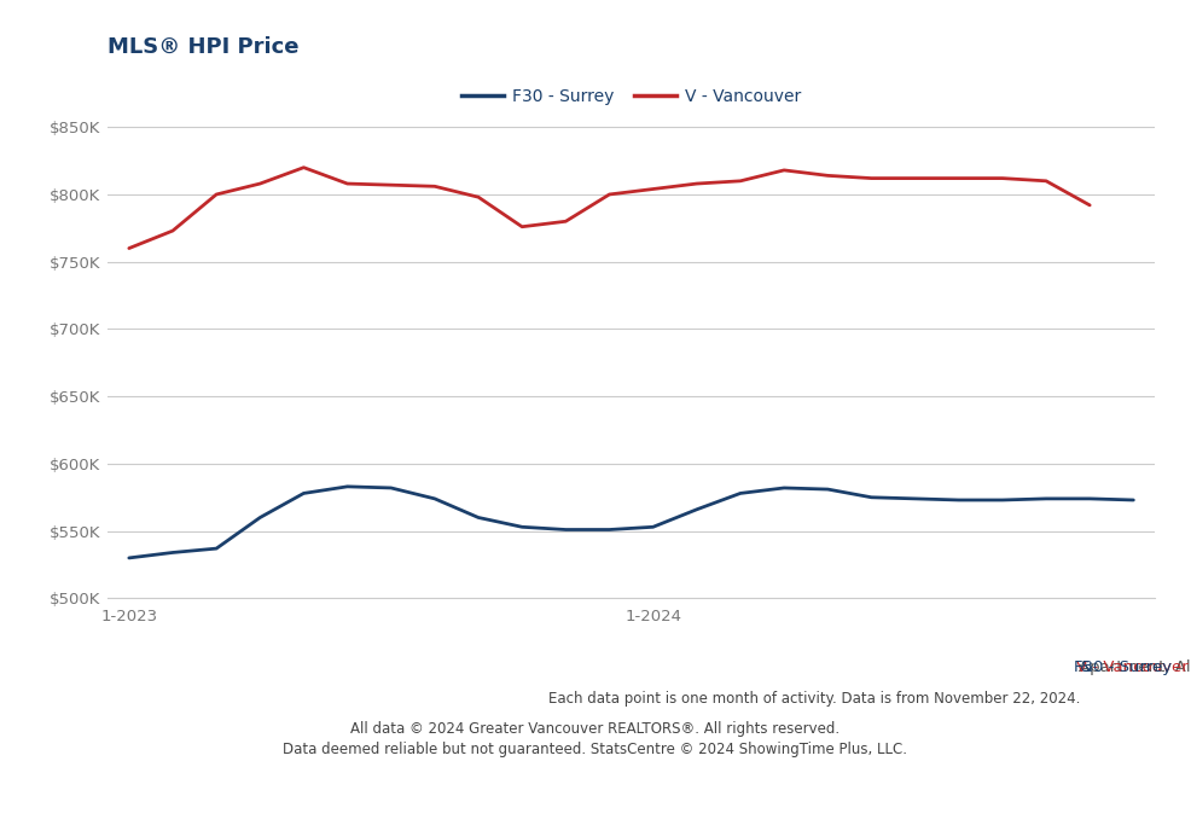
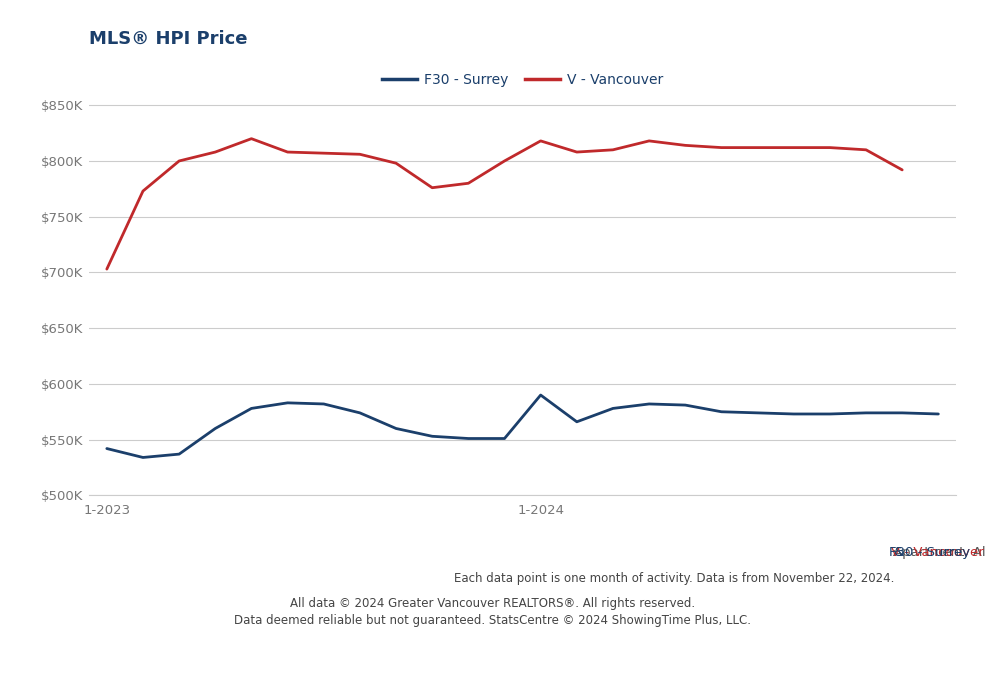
F30 - Surrey/1-2023: $530K -> $542K
V - Vancouver/1-2023: $760K -> $703K
F30 - Surrey/1-2024: $553K -> $590K
V - Vancouver/1-2024: $804K -> $818K
